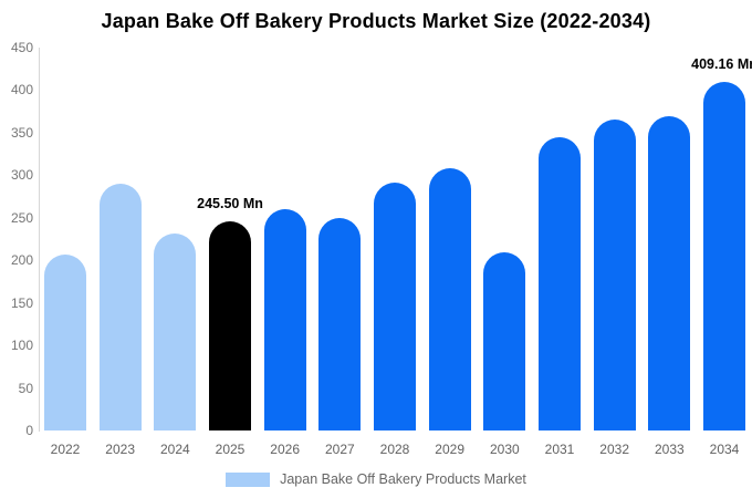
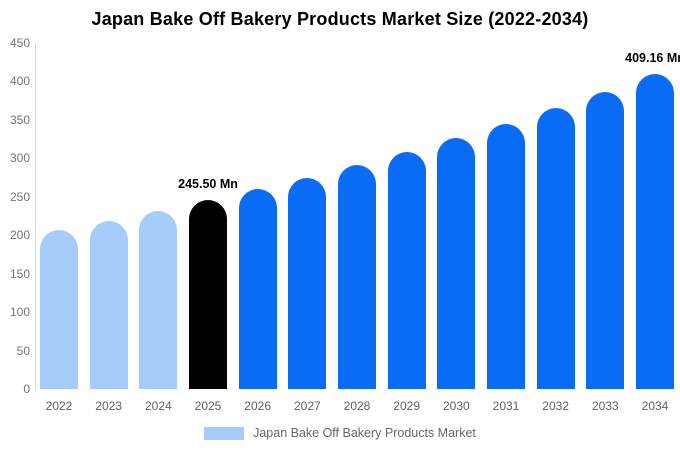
2023: 290 -> 220
2027: 250 -> 280
2030: 210 -> 330
2033: 370 -> 390
